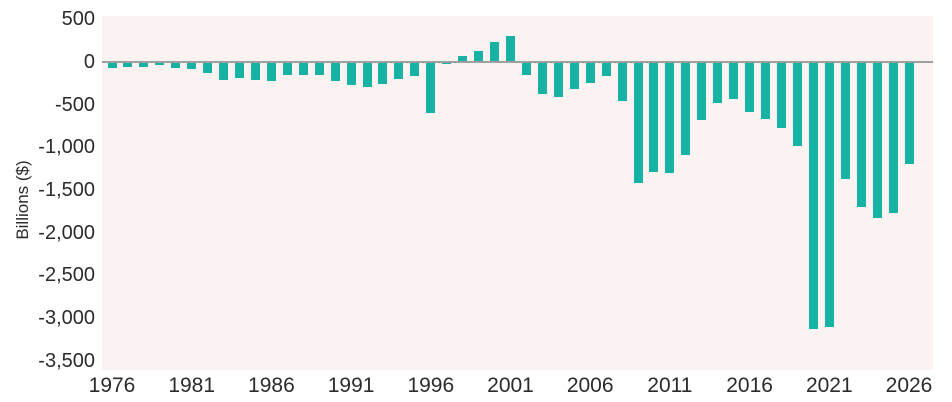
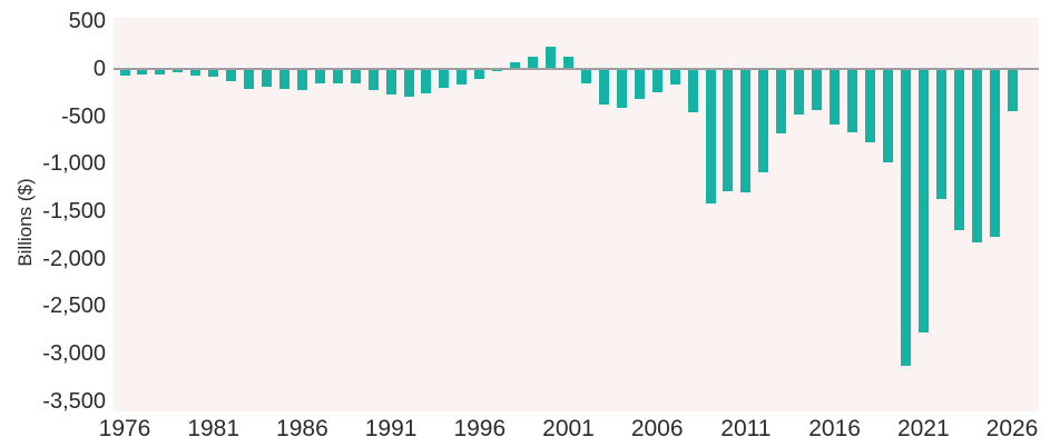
1996: -600 -> -100
2001: 300 -> 100
2021: -3100 -> -2800
2026: -1200 -> -400
